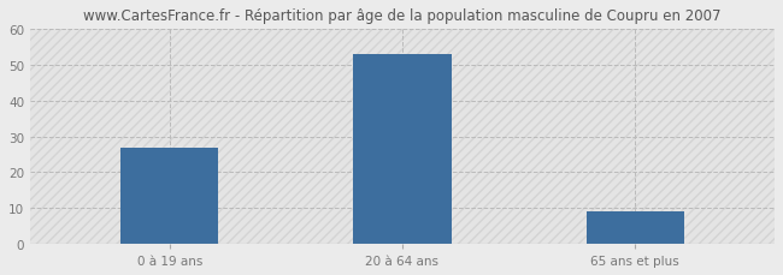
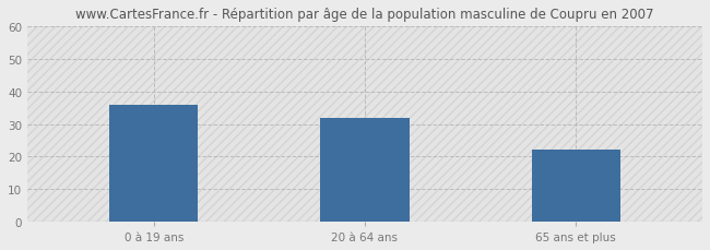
0 à 19 ans: 27 -> 36
20 à 64 ans: 53 -> 32
65 ans et plus: 9 -> 22
